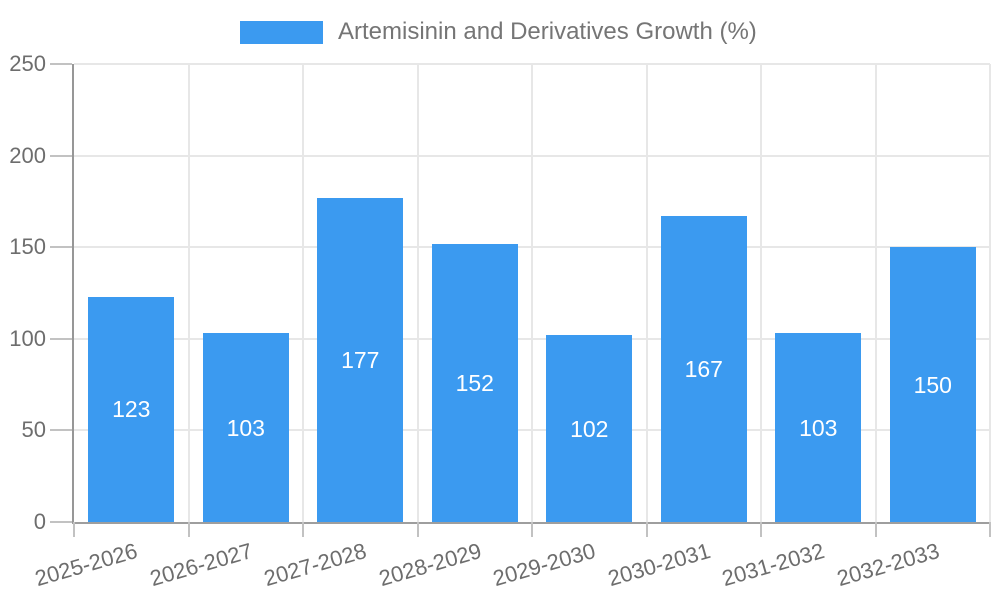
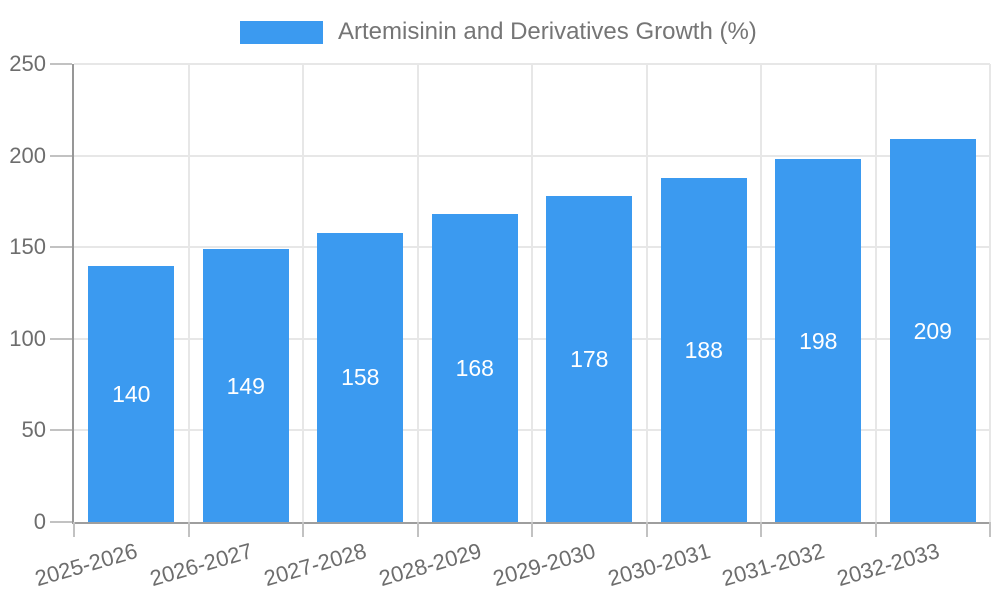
2025-2026: 123 -> 140
2026-2027: 103 -> 149
2027-2028: 177 -> 158
2028-2029: 152 -> 168
2029-2030: 102 -> 178
2030-2031: 167 -> 188
2031-2032: 103 -> 198
2032-2033: 150 -> 209
